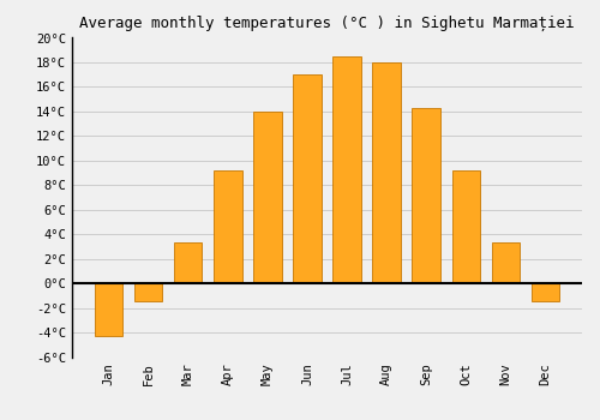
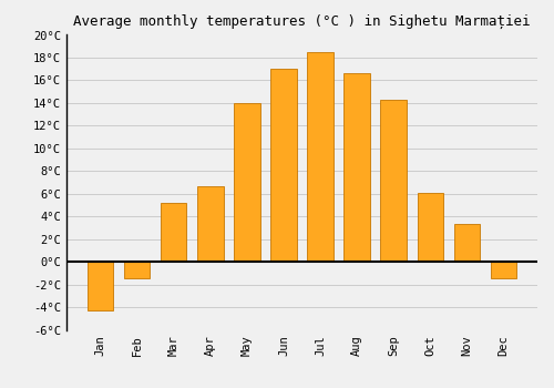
Mar: 3.3°C -> 5.2°C
Apr: 9.2°C -> 6.7°C
Aug: 18.0°C -> 16.6°C
Oct: 9.2°C -> 6.1°C
